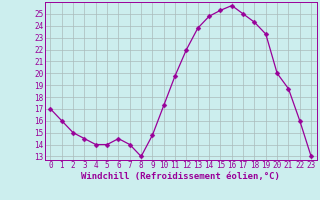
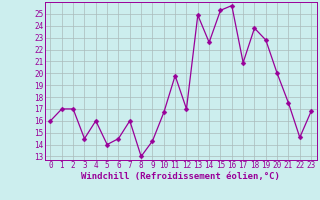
0: 17.0 -> 16.0
1: 16.0 -> 17.0
2: 15.0 -> 17.0
4: 14.0 -> 16.0
7: 14.0 -> 16.0
9: 14.8 -> 14.3
10: 17.3 -> 16.7
12: 22.0 -> 17.0
13: 23.8 -> 24.9
14: 24.8 -> 22.6
17: 25.0 -> 20.9
18: 24.3 -> 23.8
19: 23.3 -> 22.8
21: 18.7 -> 17.5
22: 16.0 -> 14.6
23: 13.0 -> 16.8
